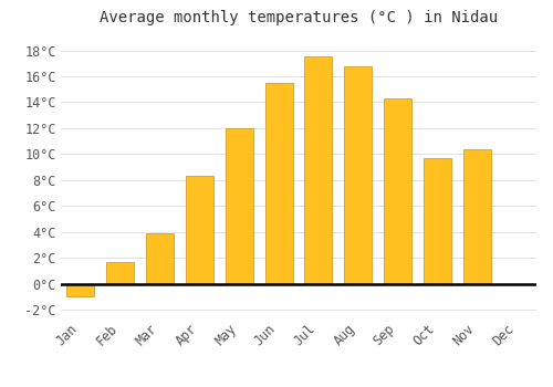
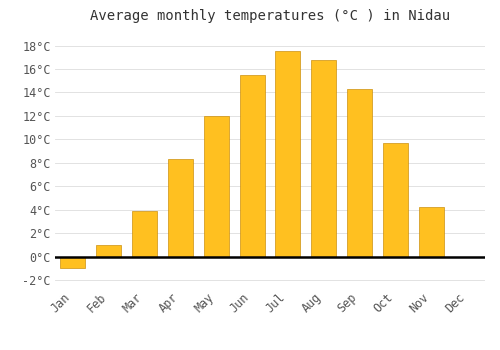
Feb: 1.7°C -> 1.0°C
Nov: 10.4°C -> 4.2°C
